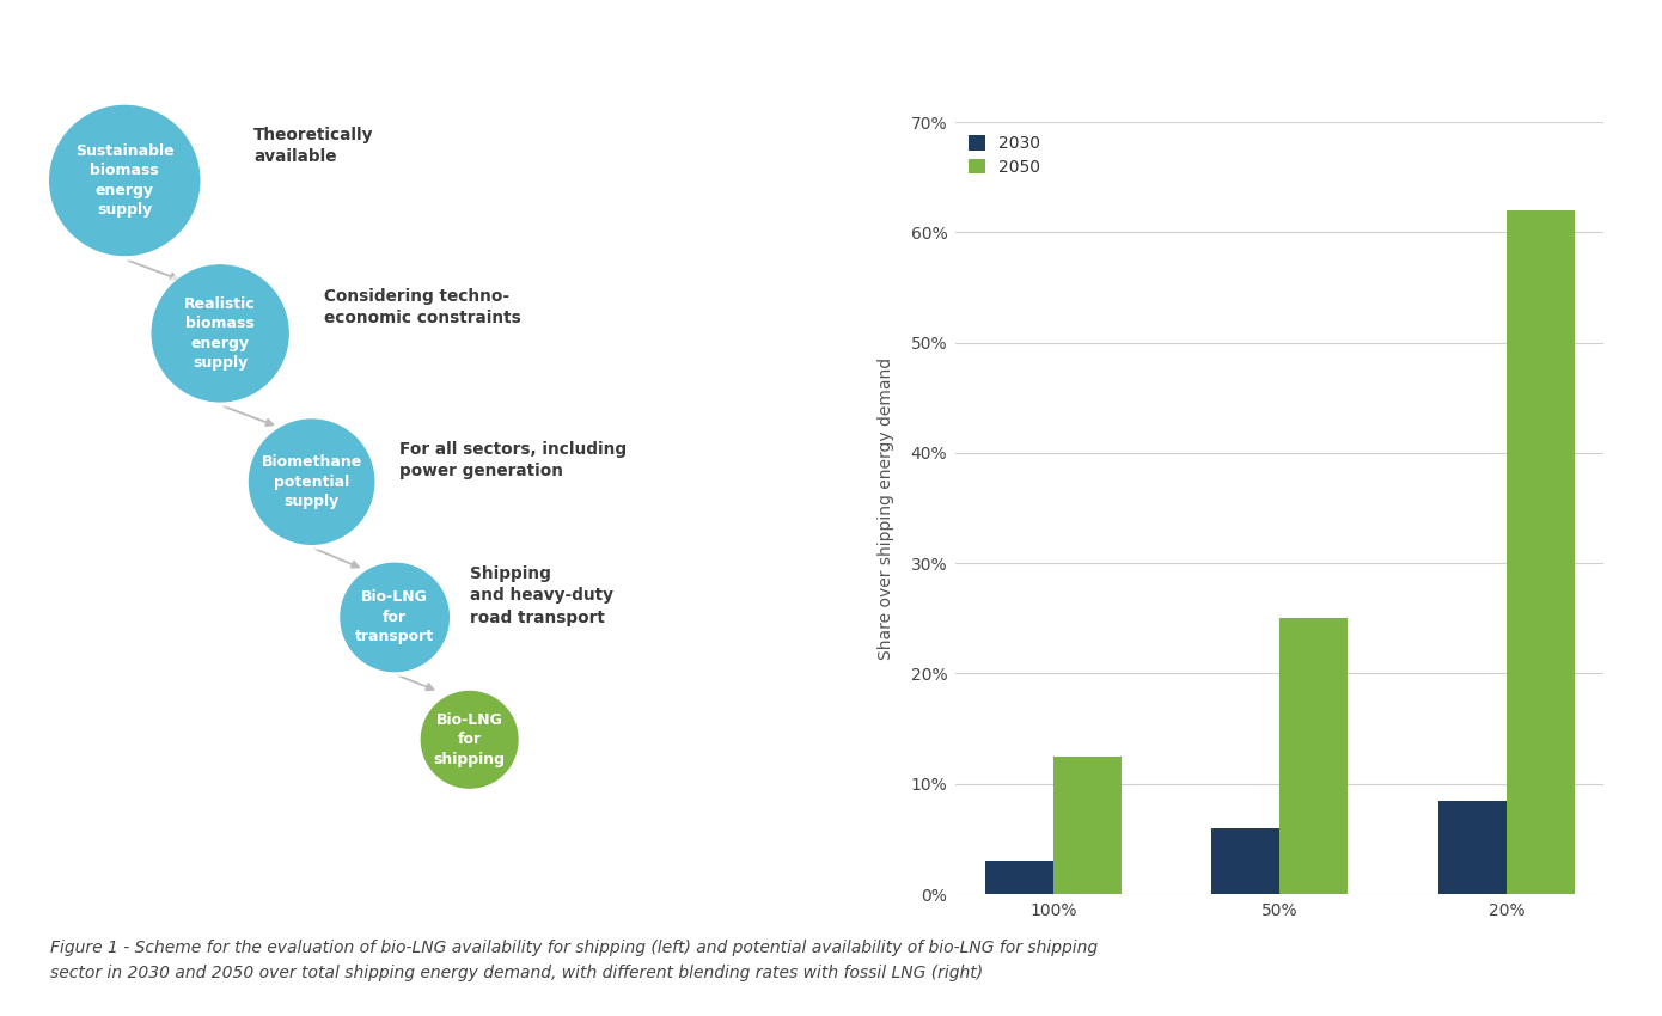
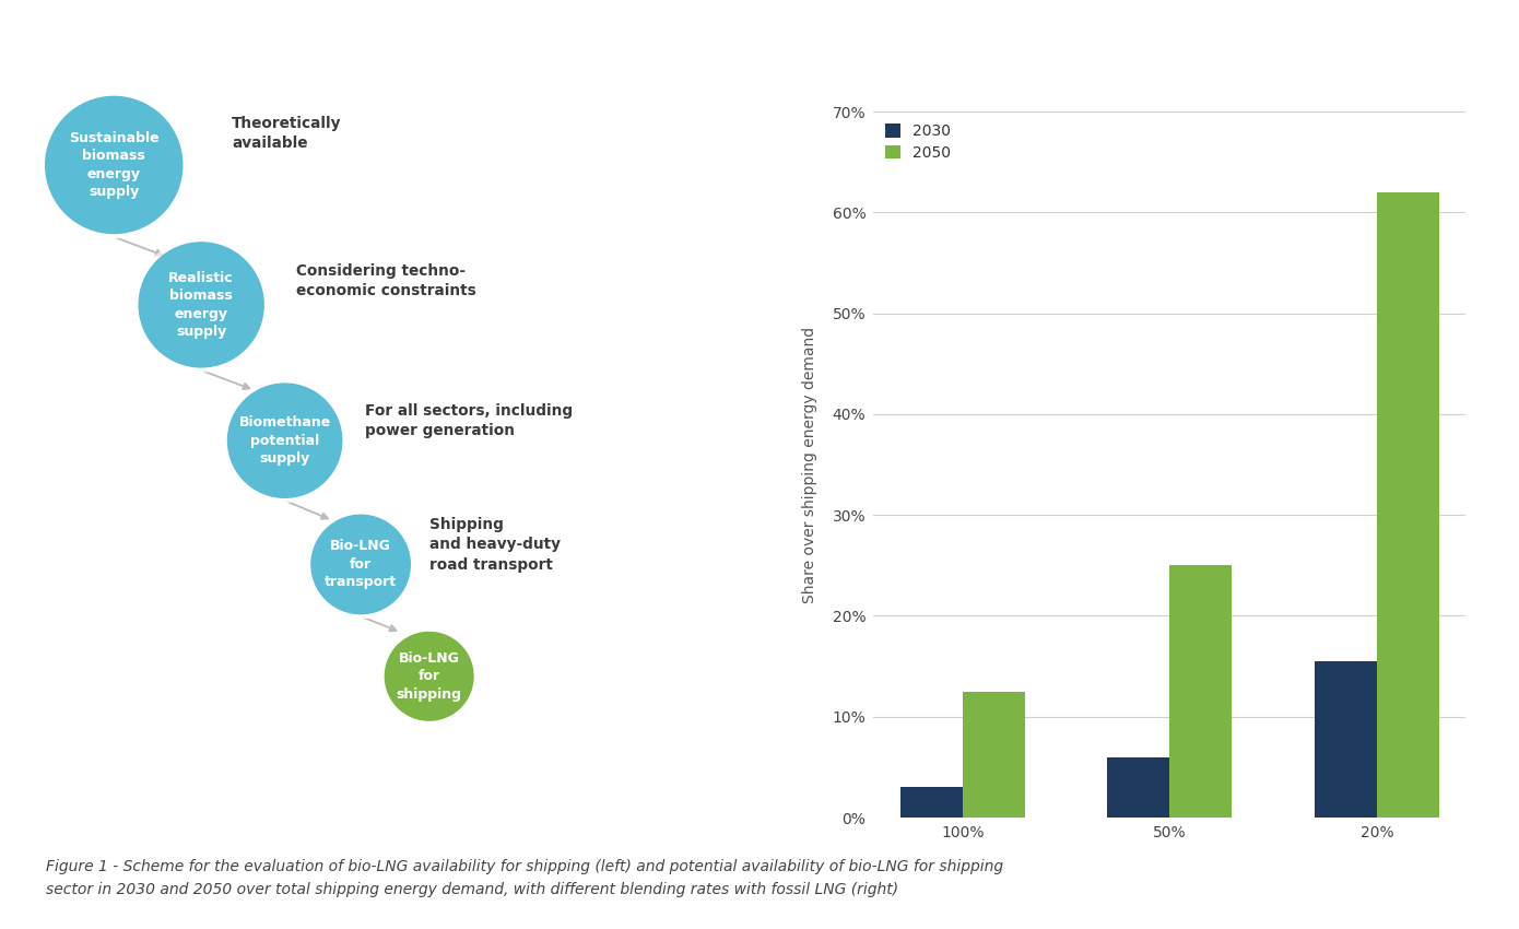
2030/20%: 8.4% -> 15.5%
